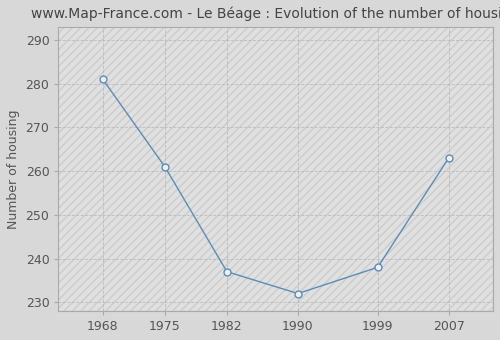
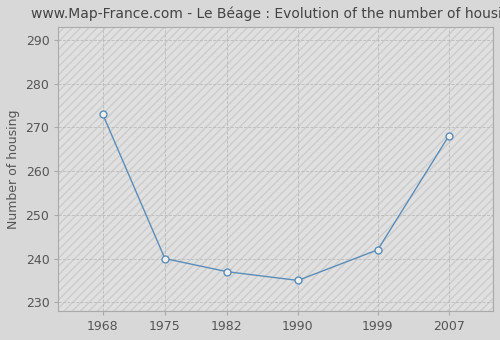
1968: 281 -> 273
1975: 261 -> 240
1990: 232 -> 235
1999: 238 -> 242
2007: 263 -> 268
